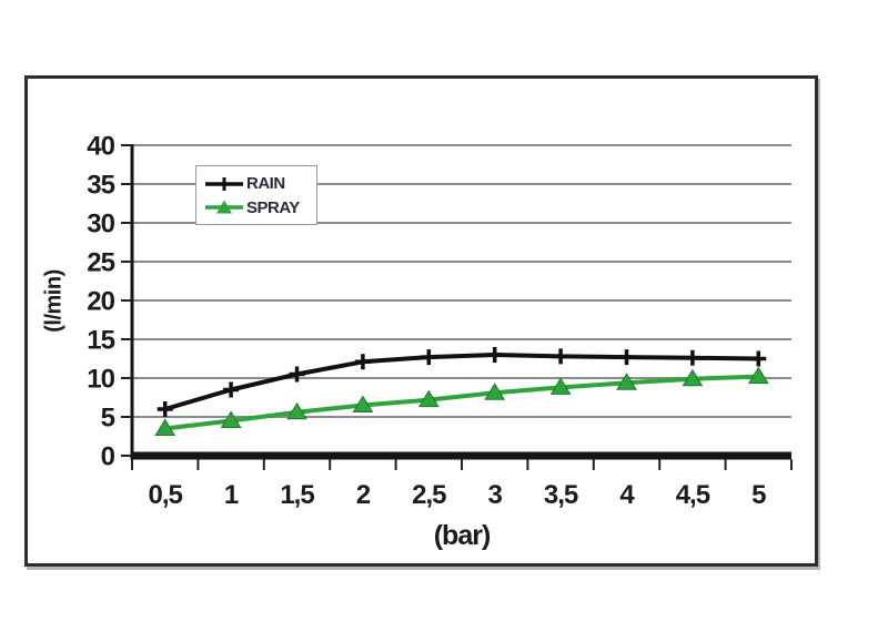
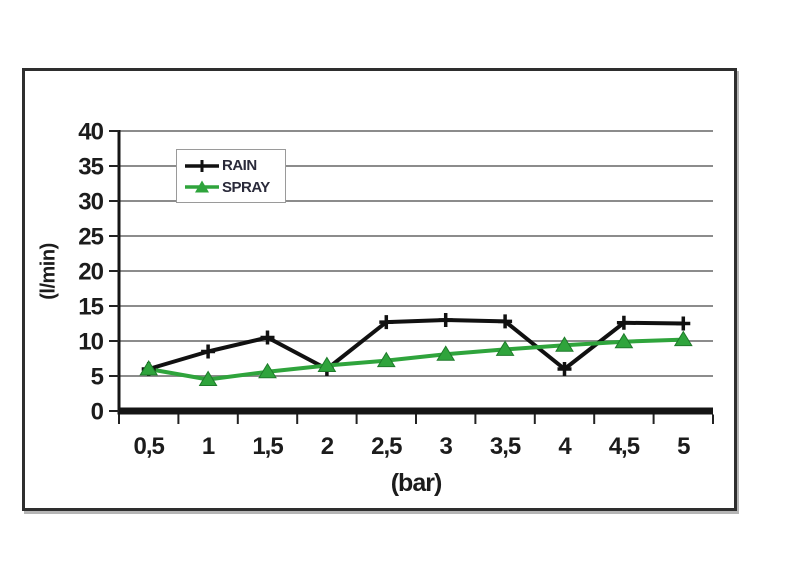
SPRAY/0,5: 4 -> 6
RAIN/2: 12 -> 6
RAIN/4: 13 -> 6
